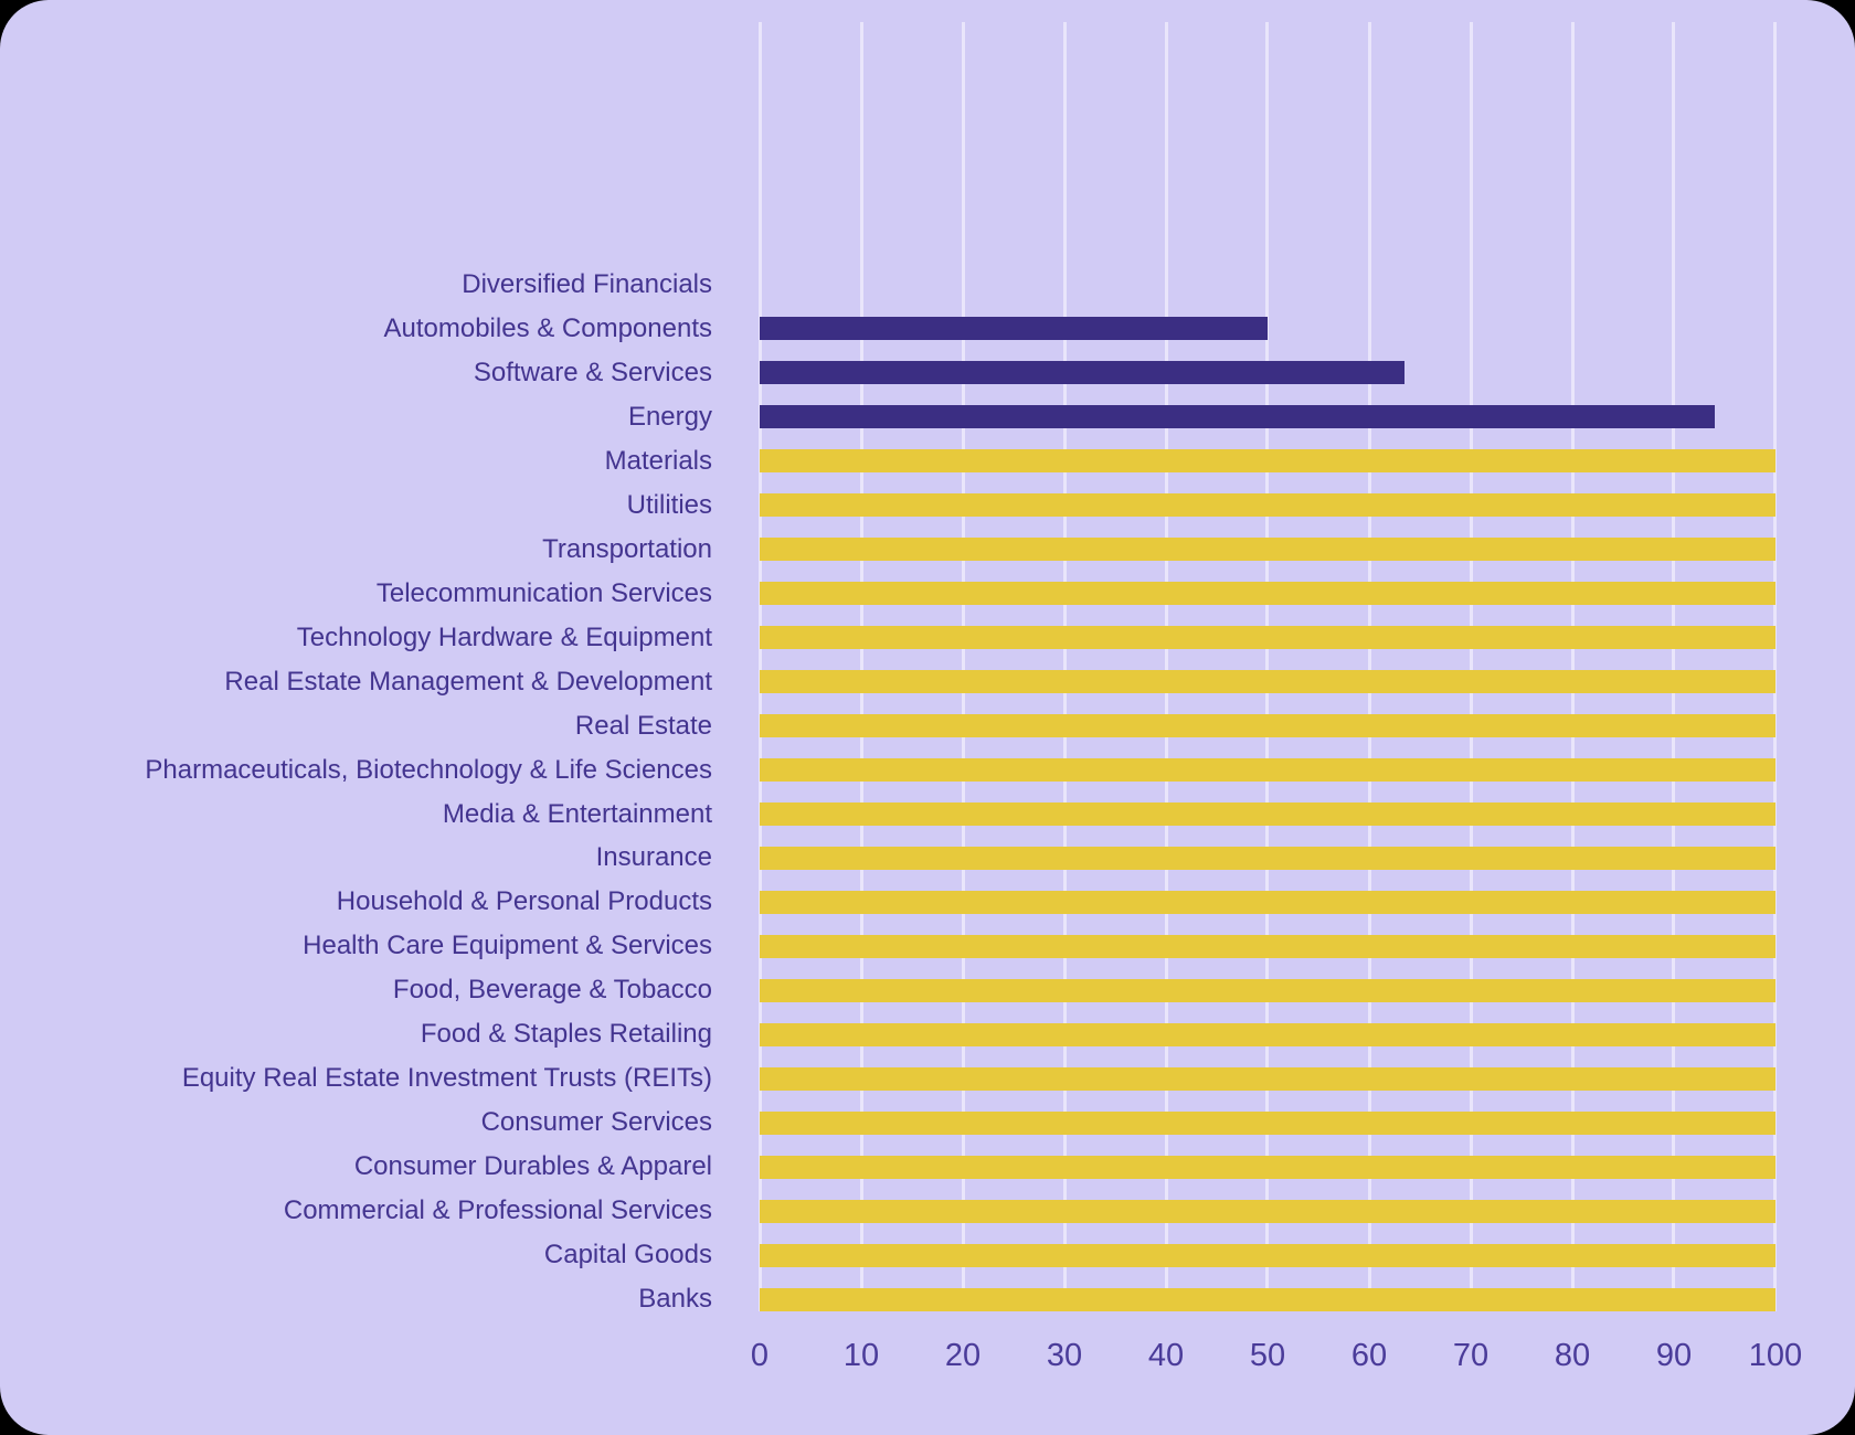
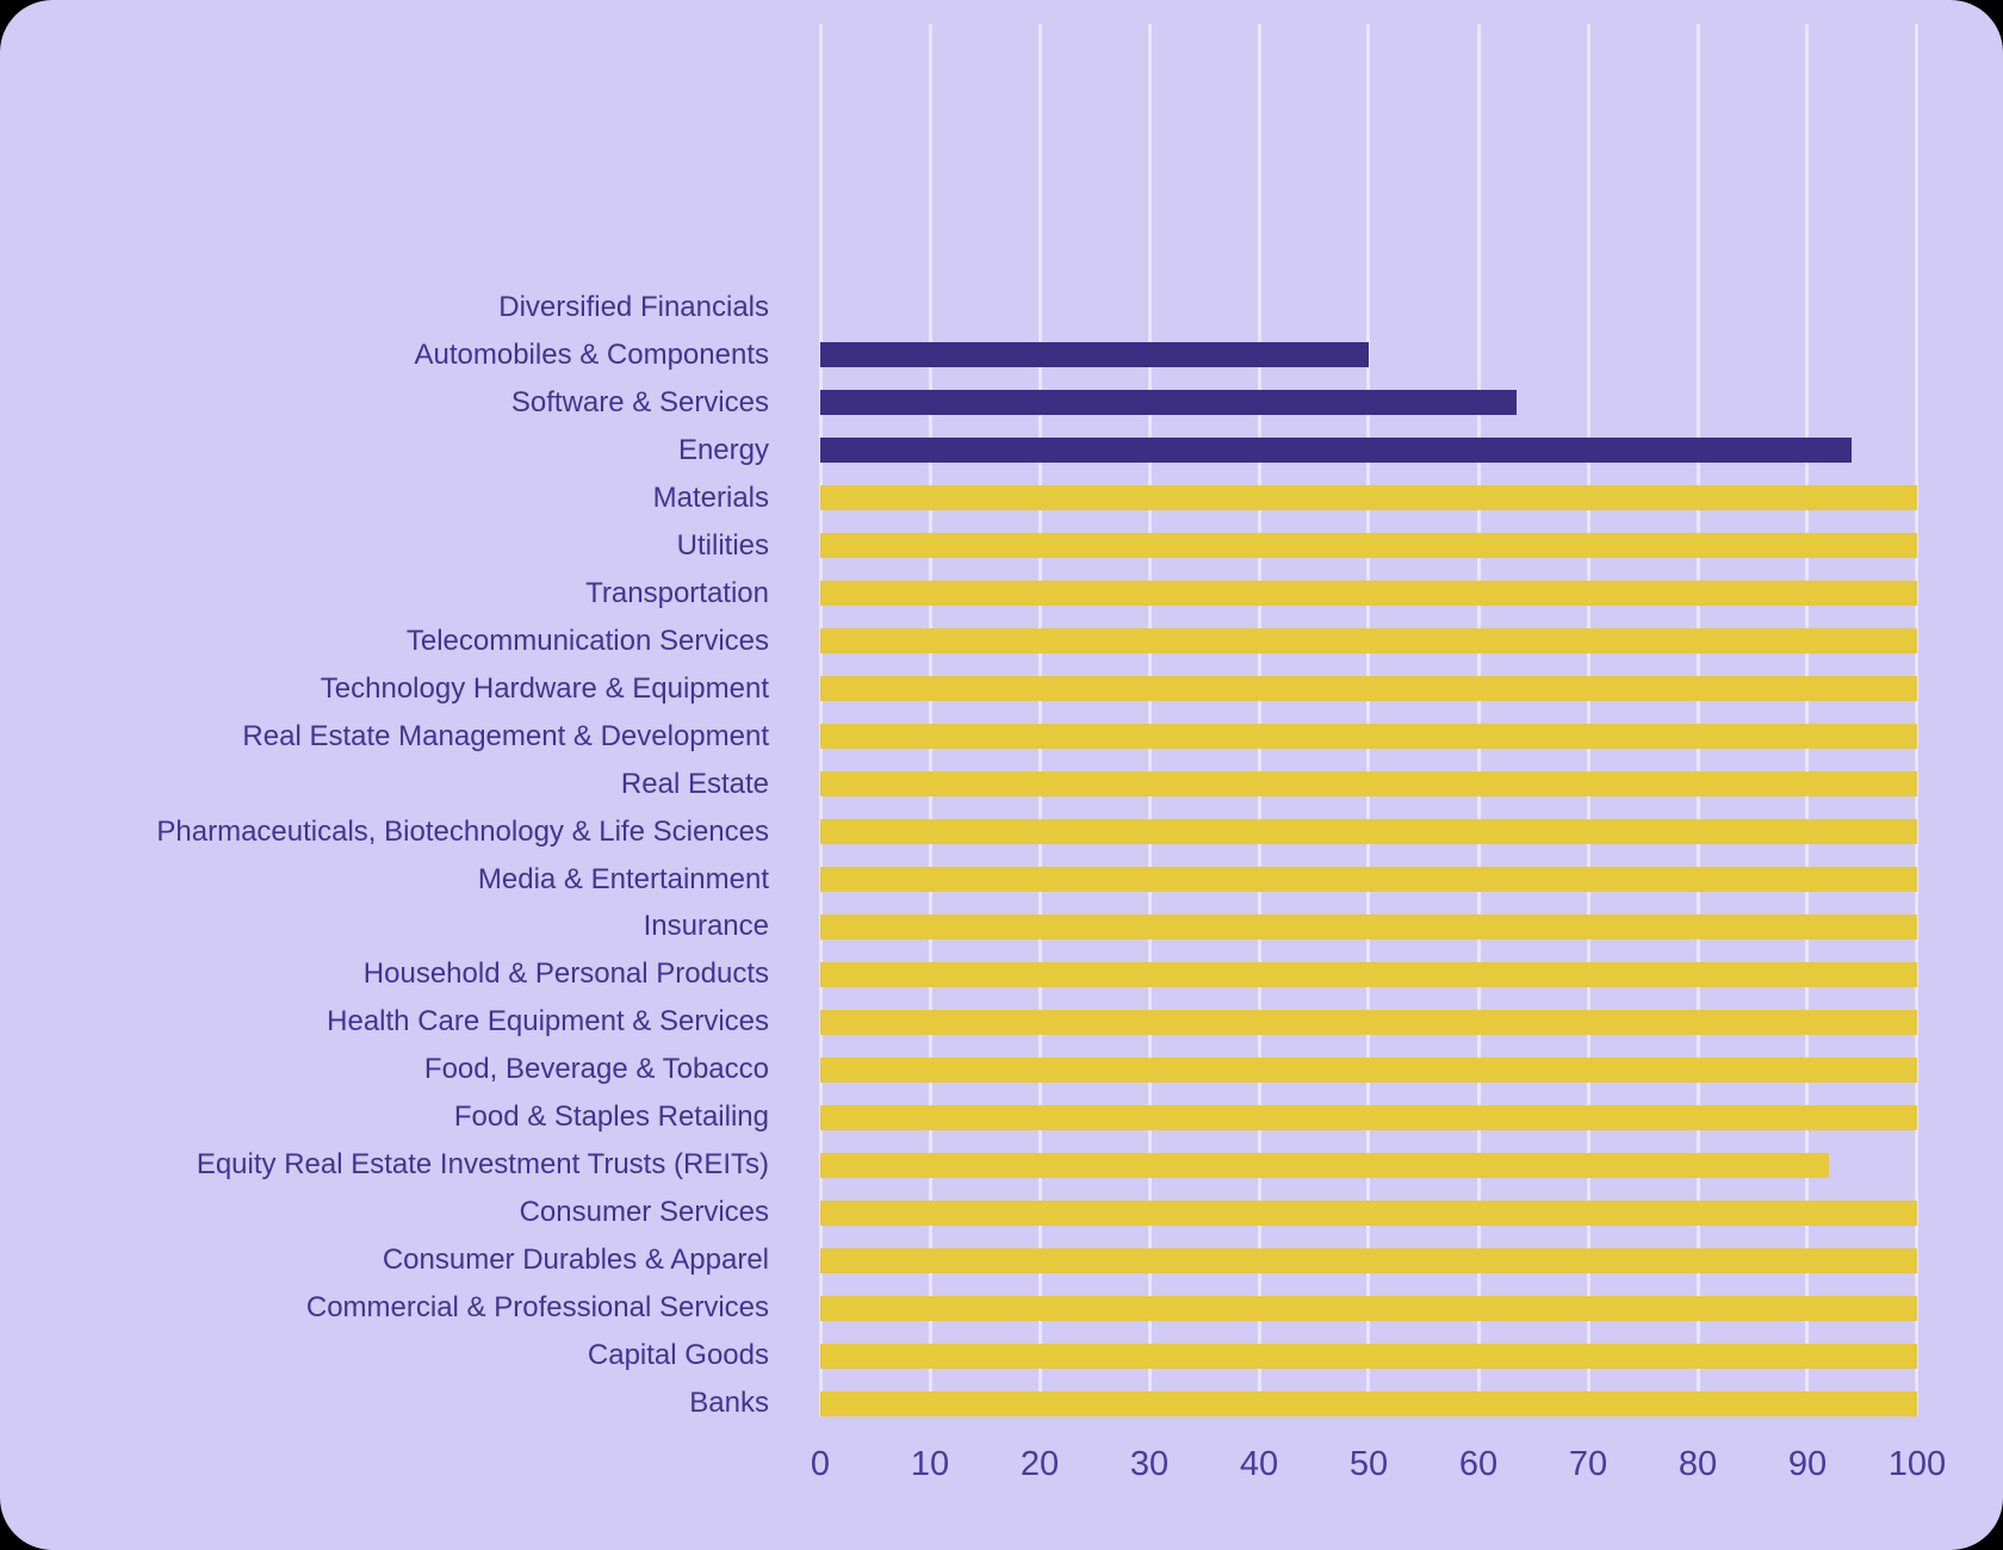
Equity Real Estate Investment Trusts (REITs): 100 -> 92
